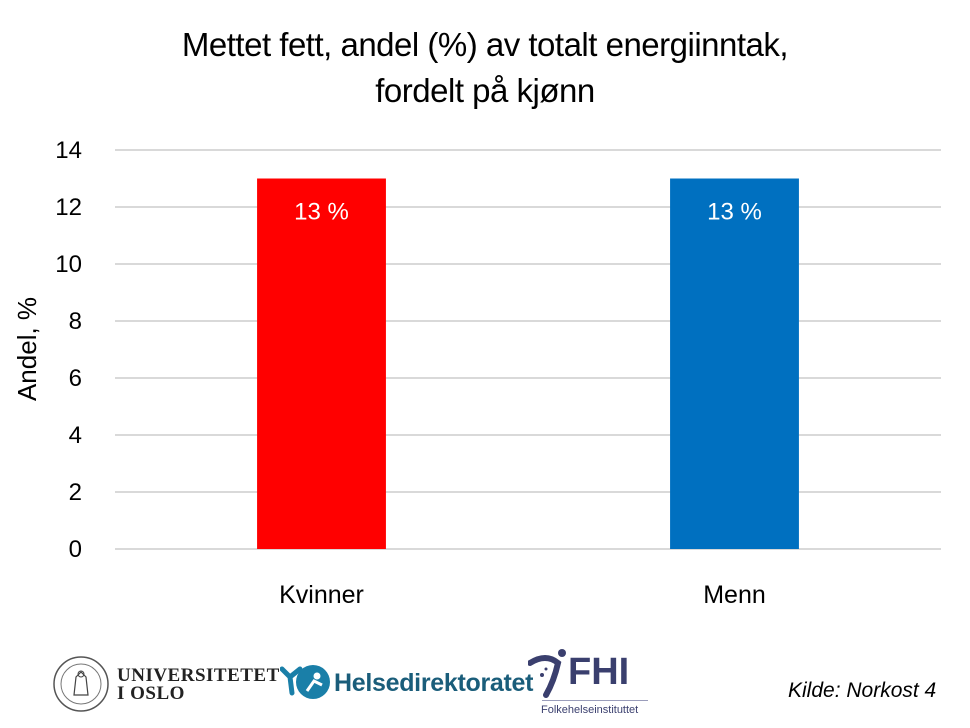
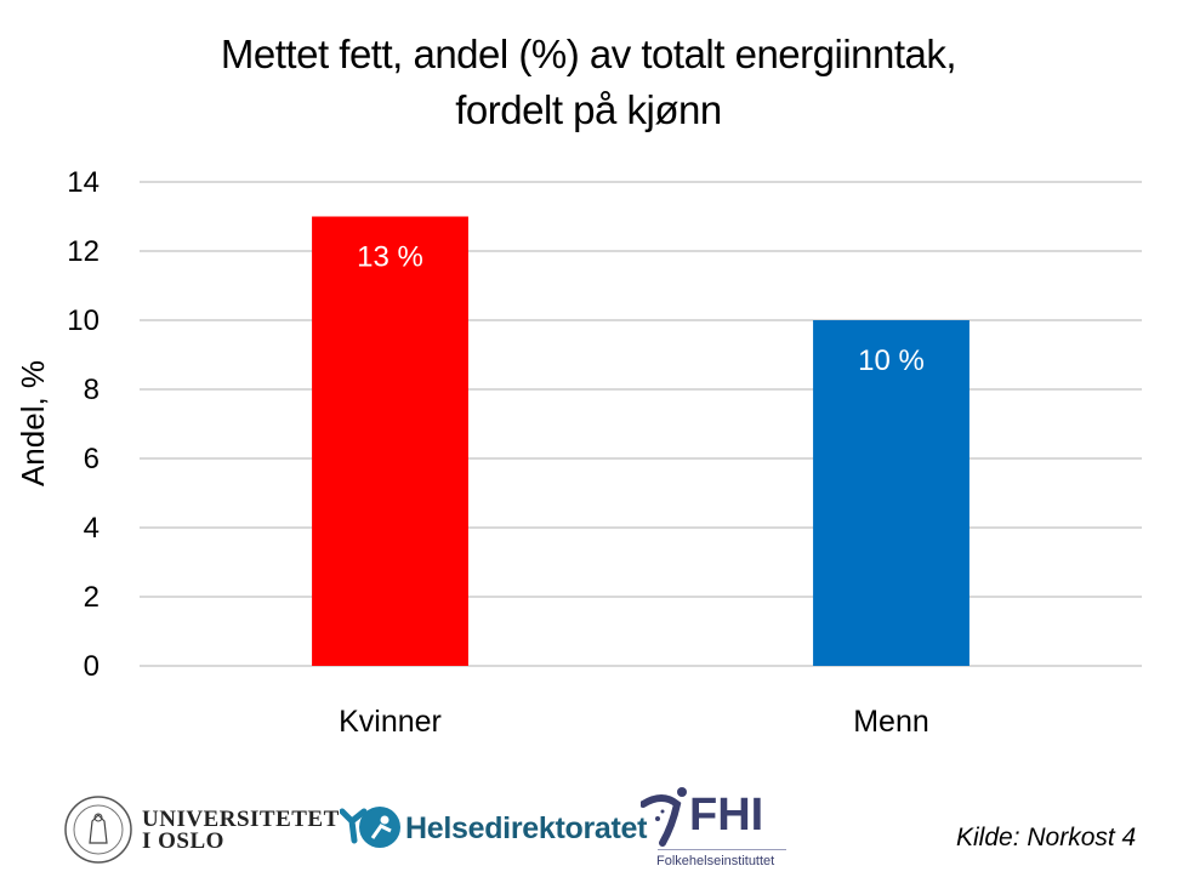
Menn: 13 -> 10
